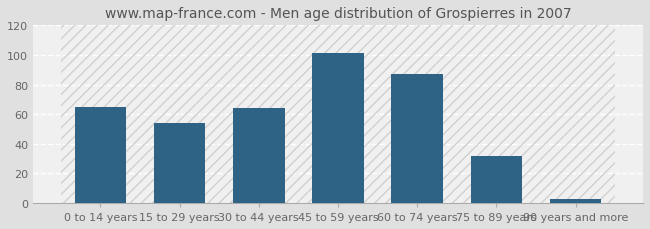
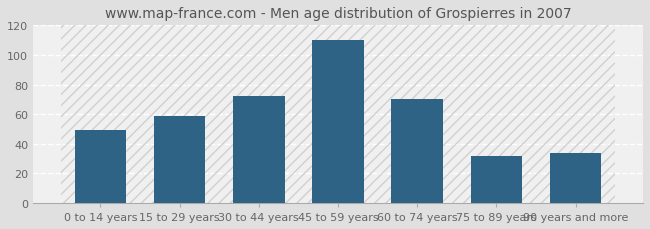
0 to 14 years: 65 -> 49
15 to 29 years: 54 -> 59
30 to 44 years: 64 -> 72
45 to 59 years: 101 -> 110
60 to 74 years: 87 -> 70
90 years and more: 3 -> 34
